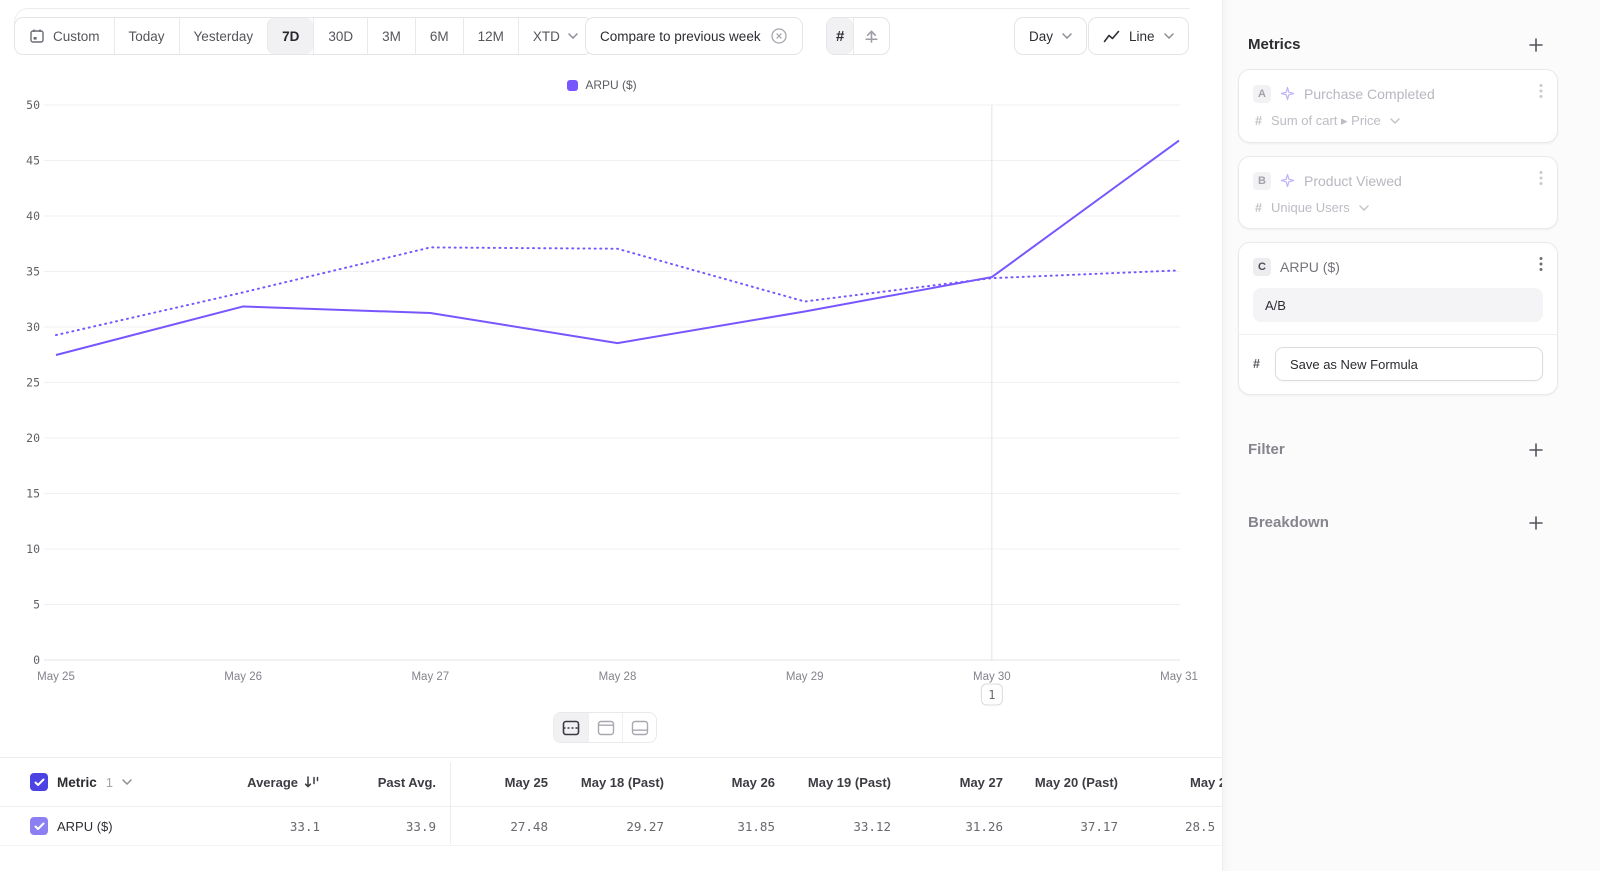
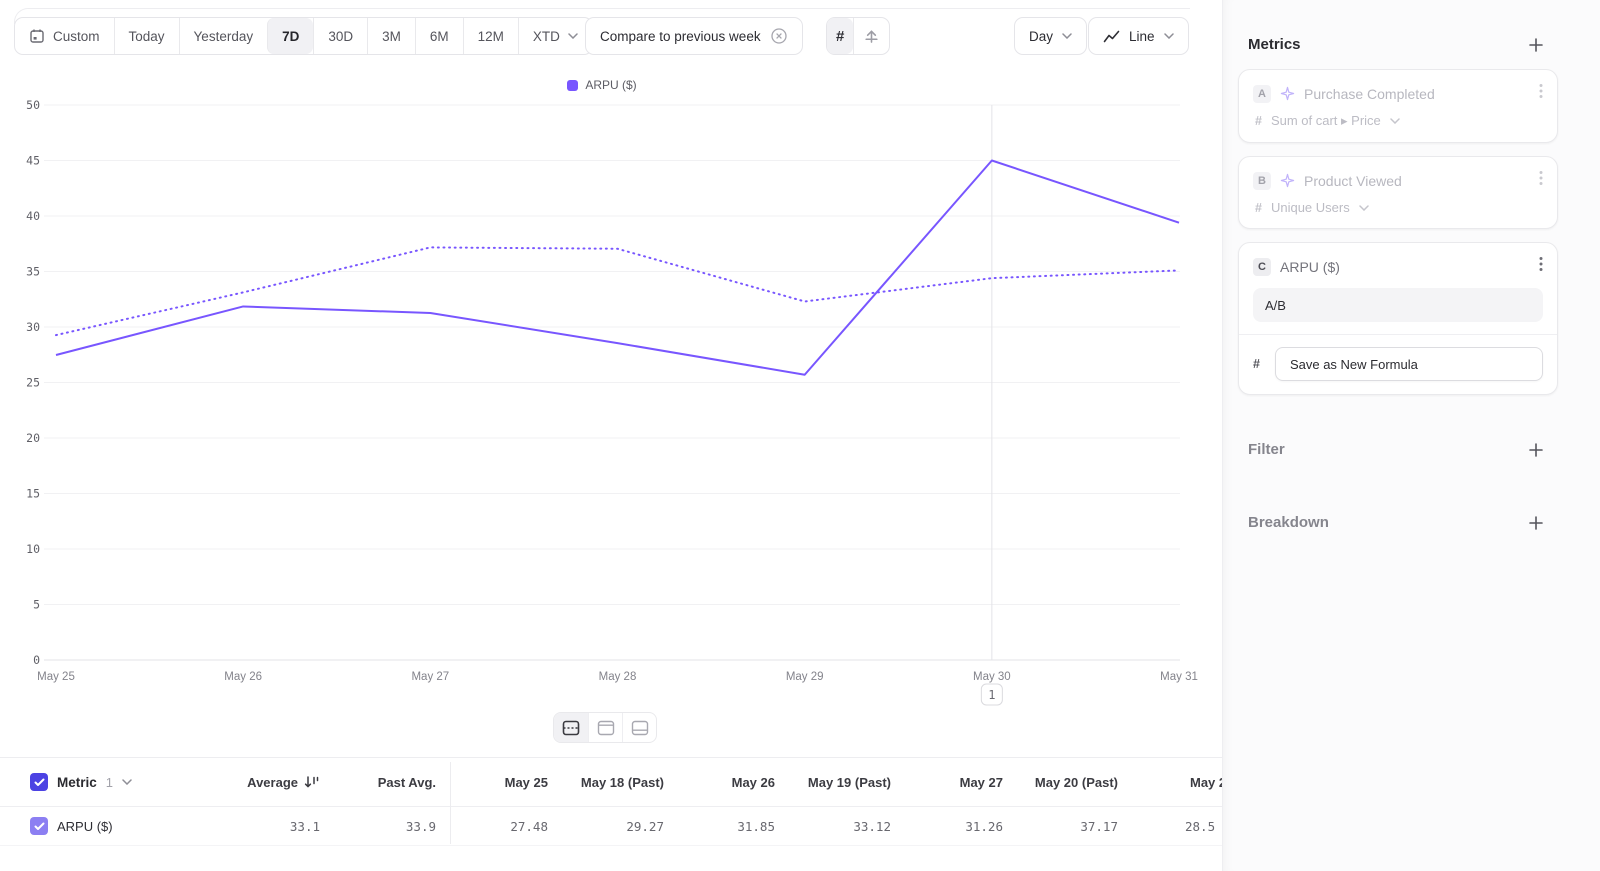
ARPU ($)/May 29: 31.4 -> 25.7
ARPU ($)/May 30: 34.5 -> 45.0
ARPU ($)/May 31: 46.8 -> 39.4
